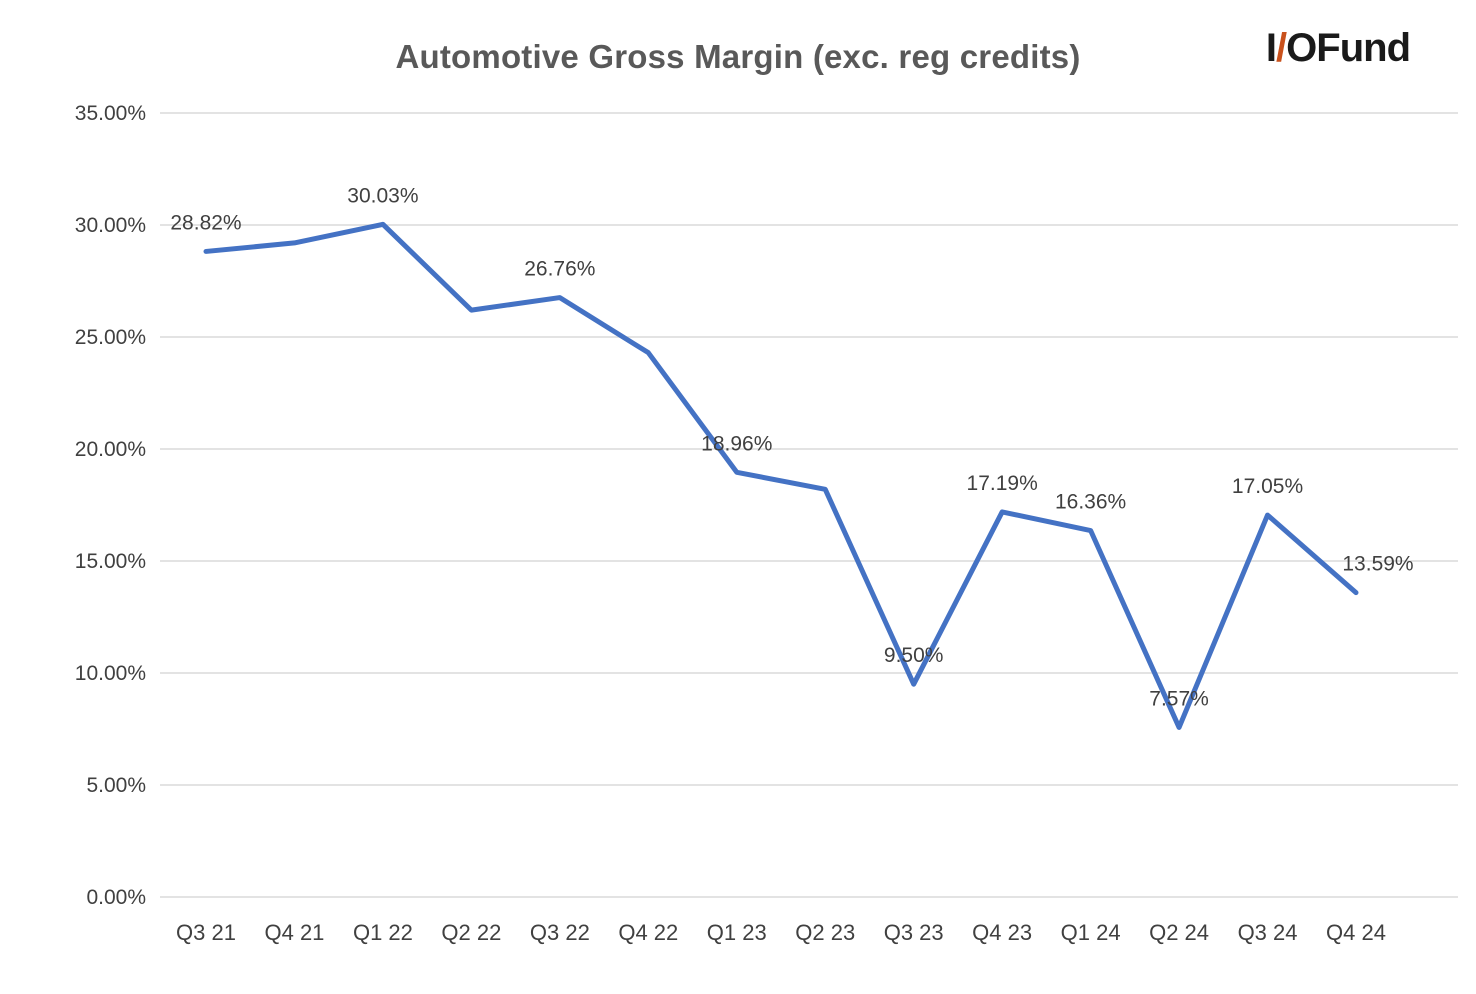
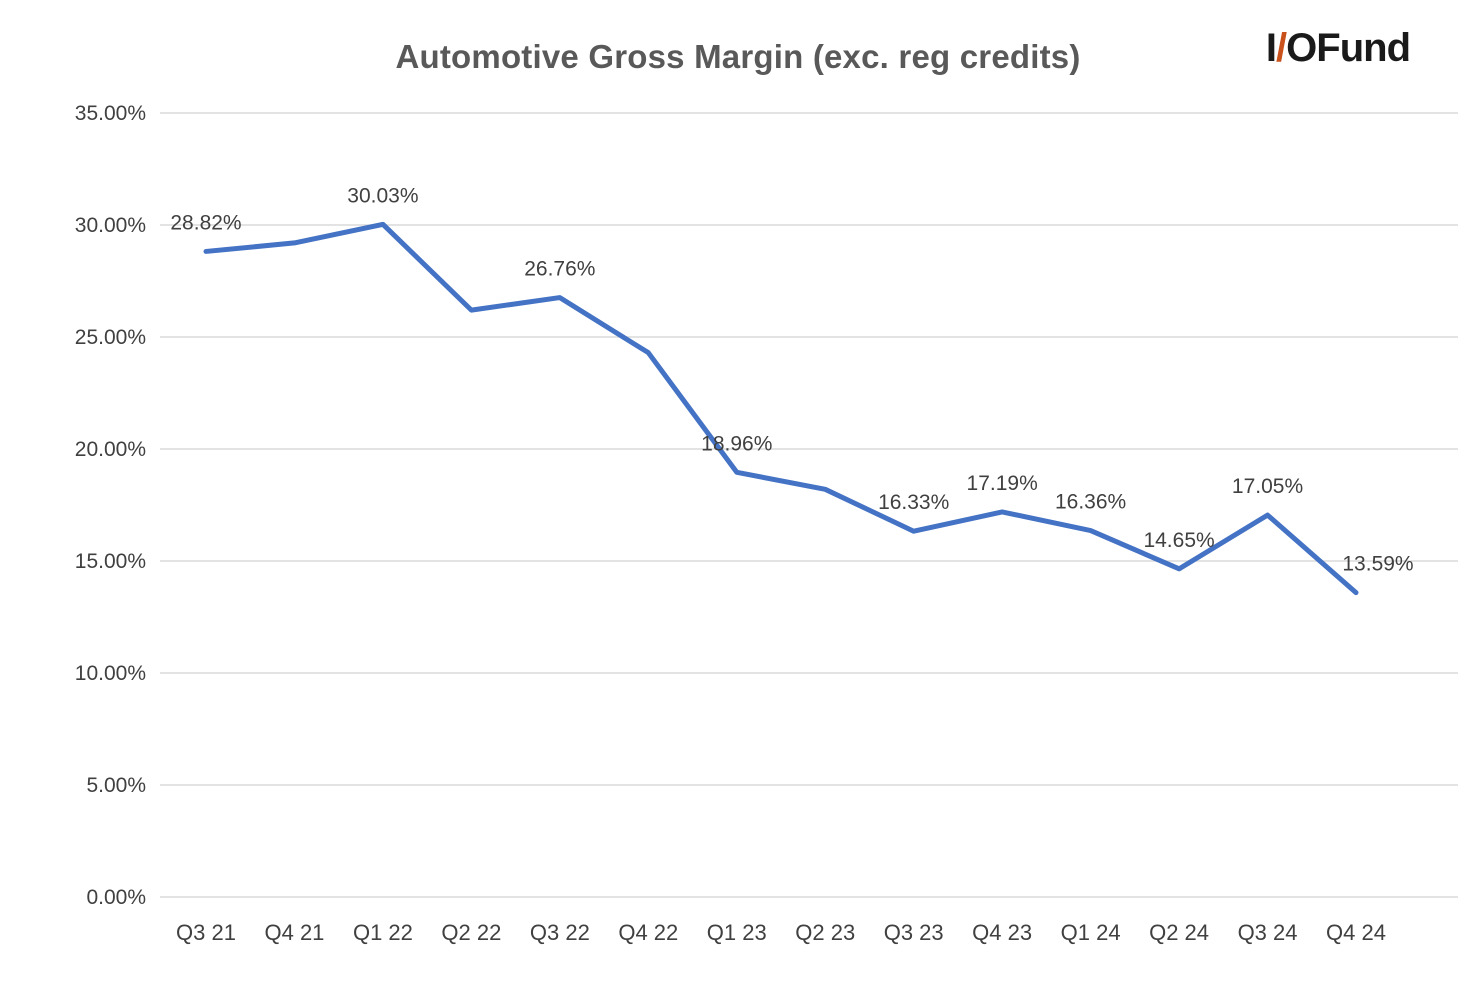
Q3 23: 9.50% -> 16.33%
Q2 24: 7.57% -> 14.65%
